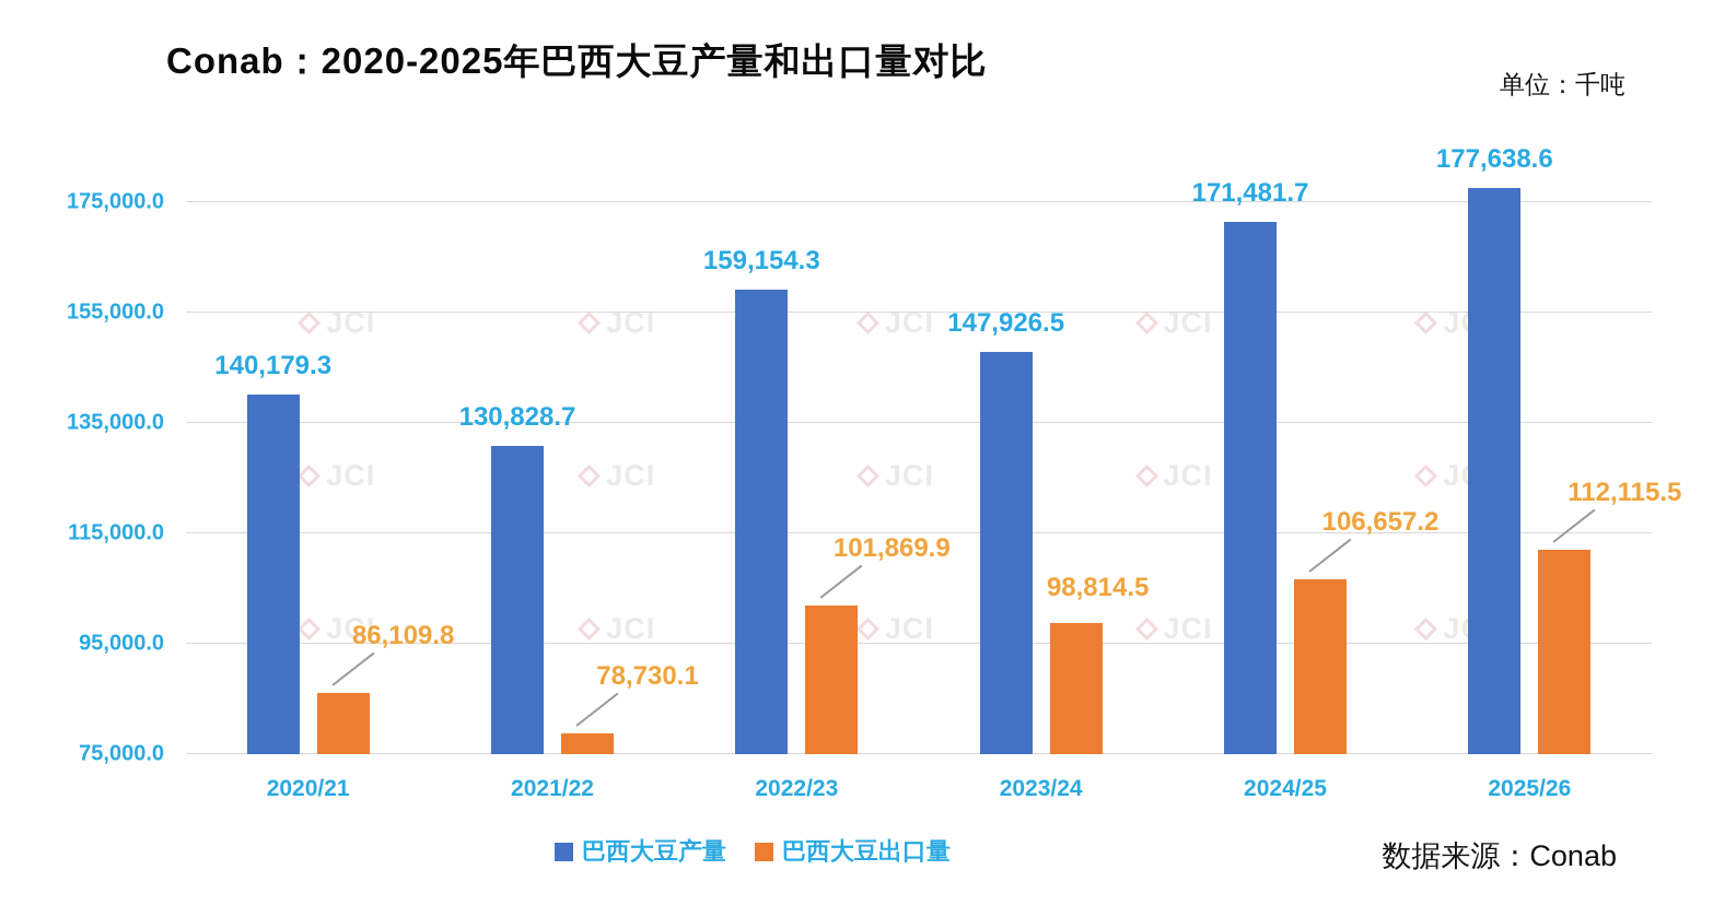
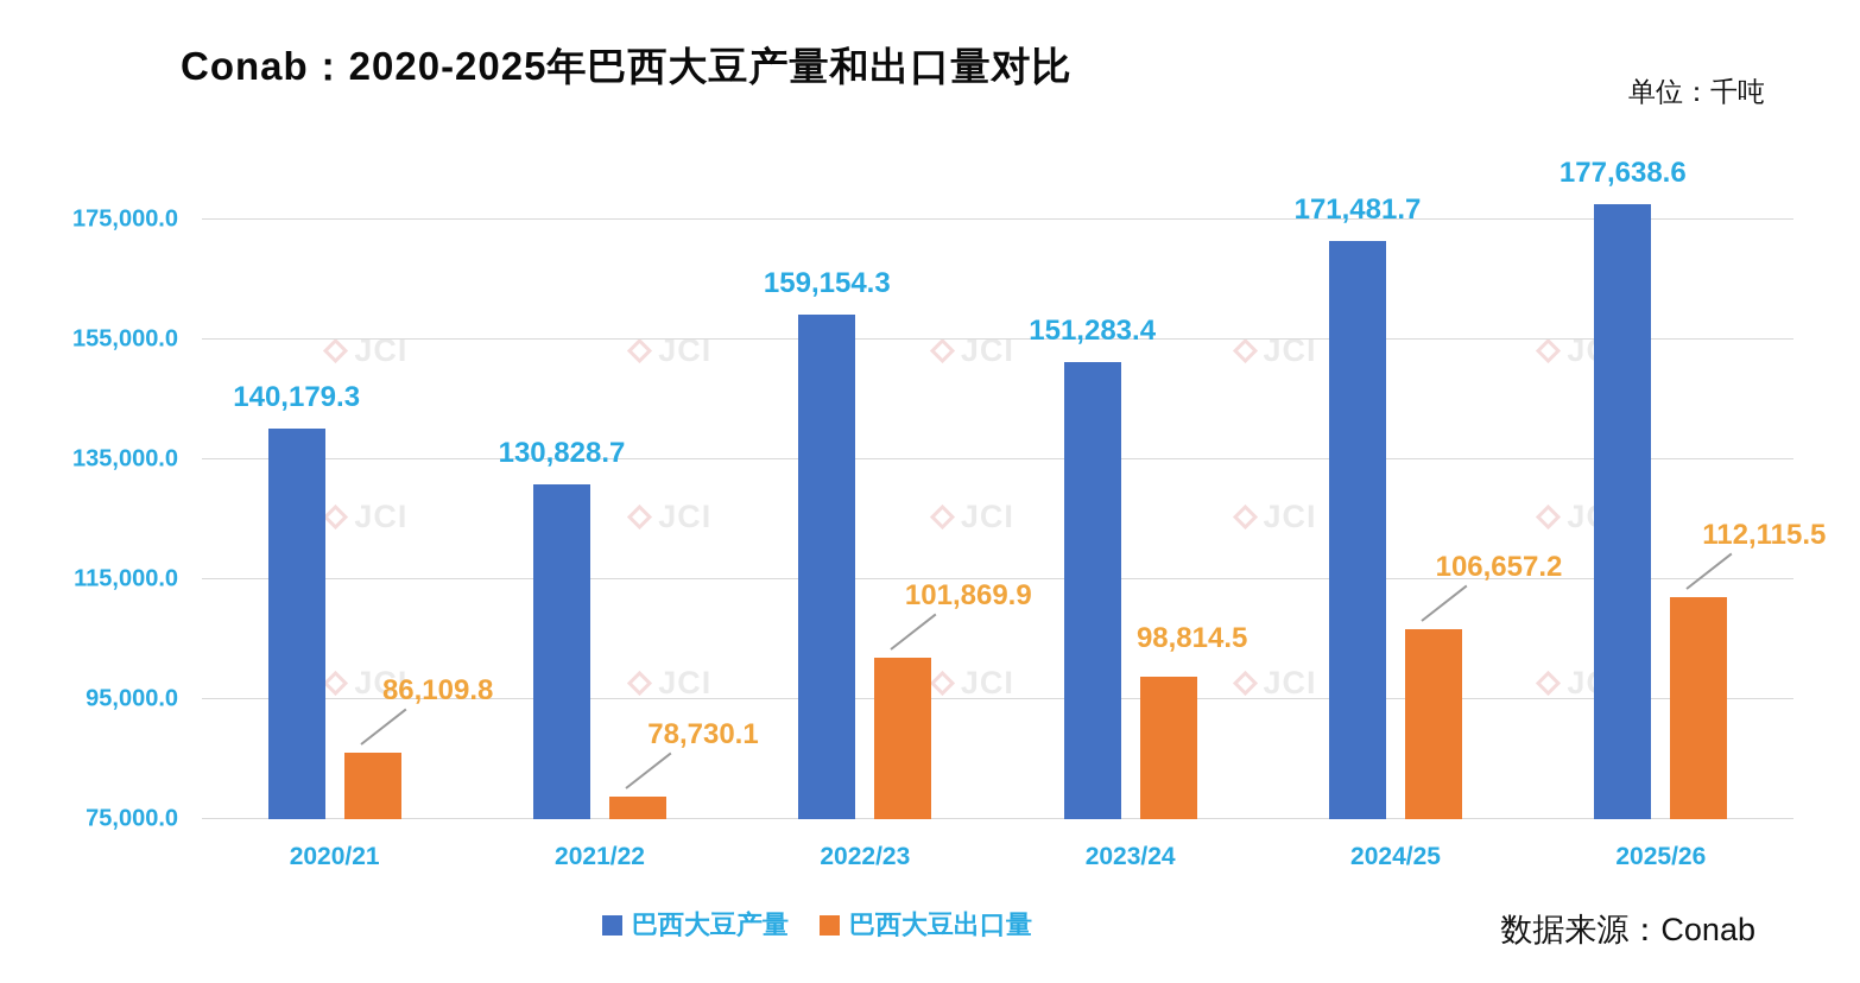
巴西大豆产量/2023/24: 147,926.5 -> 151,283.4
